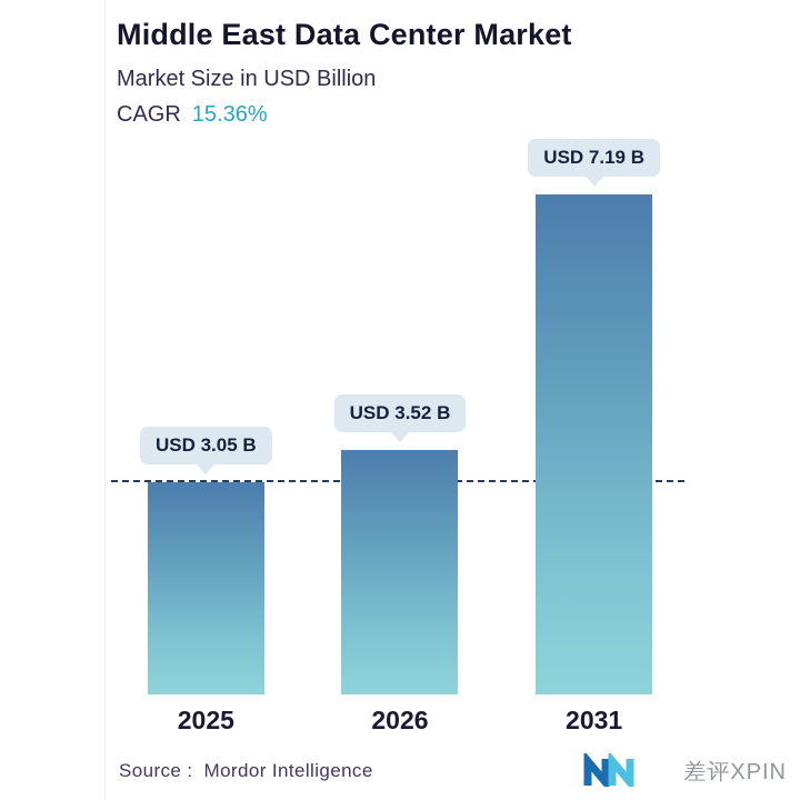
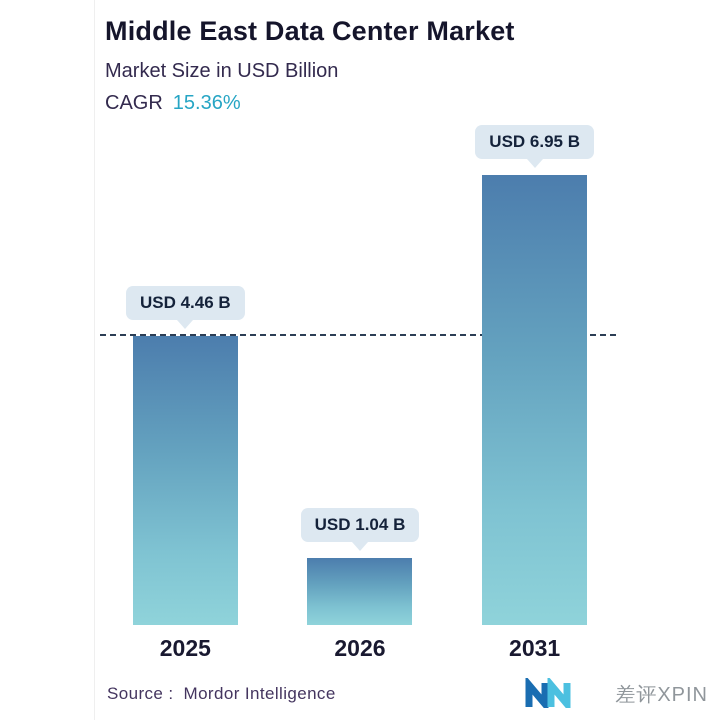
2025: 3.05 -> 4.46
2026: 3.52 -> 1.04
2031: 7.19 -> 6.95
